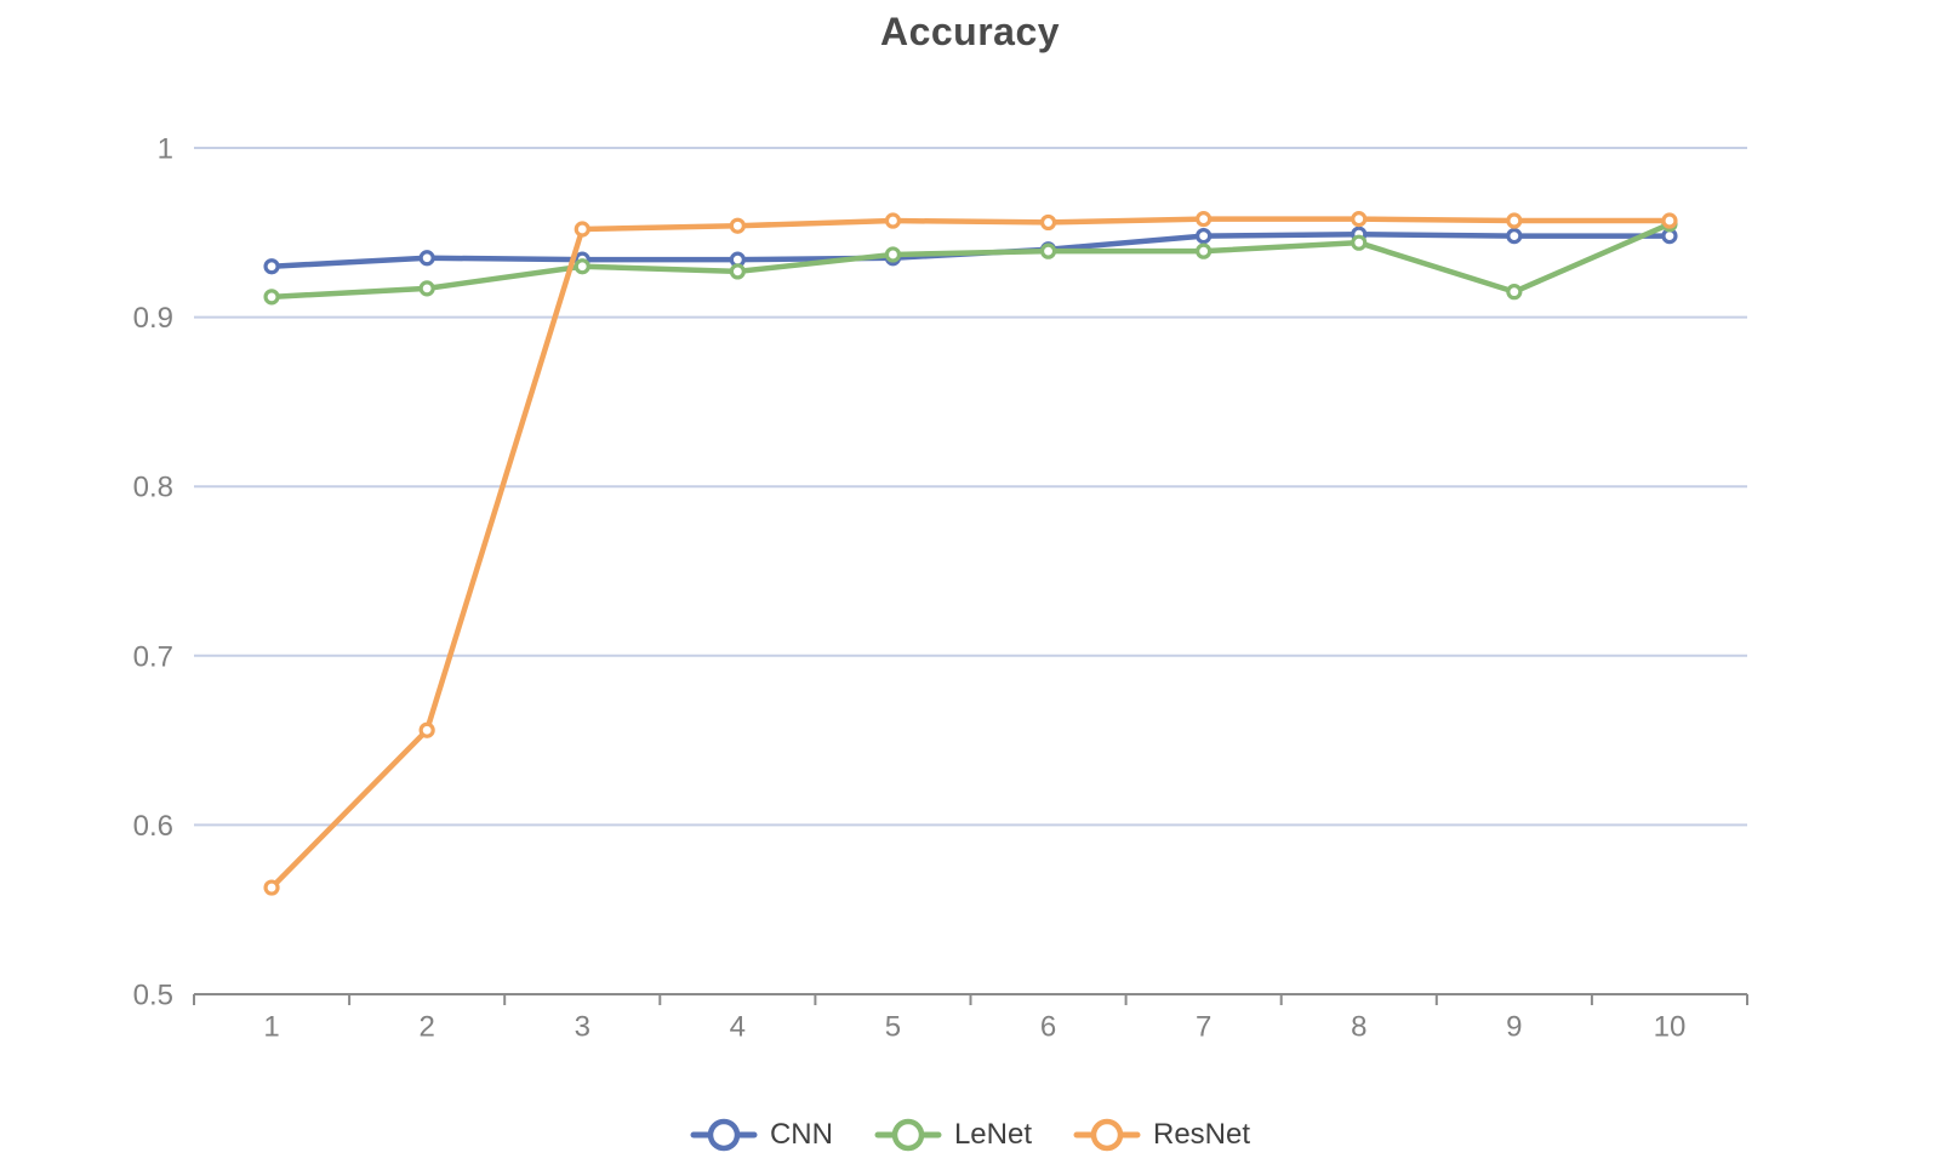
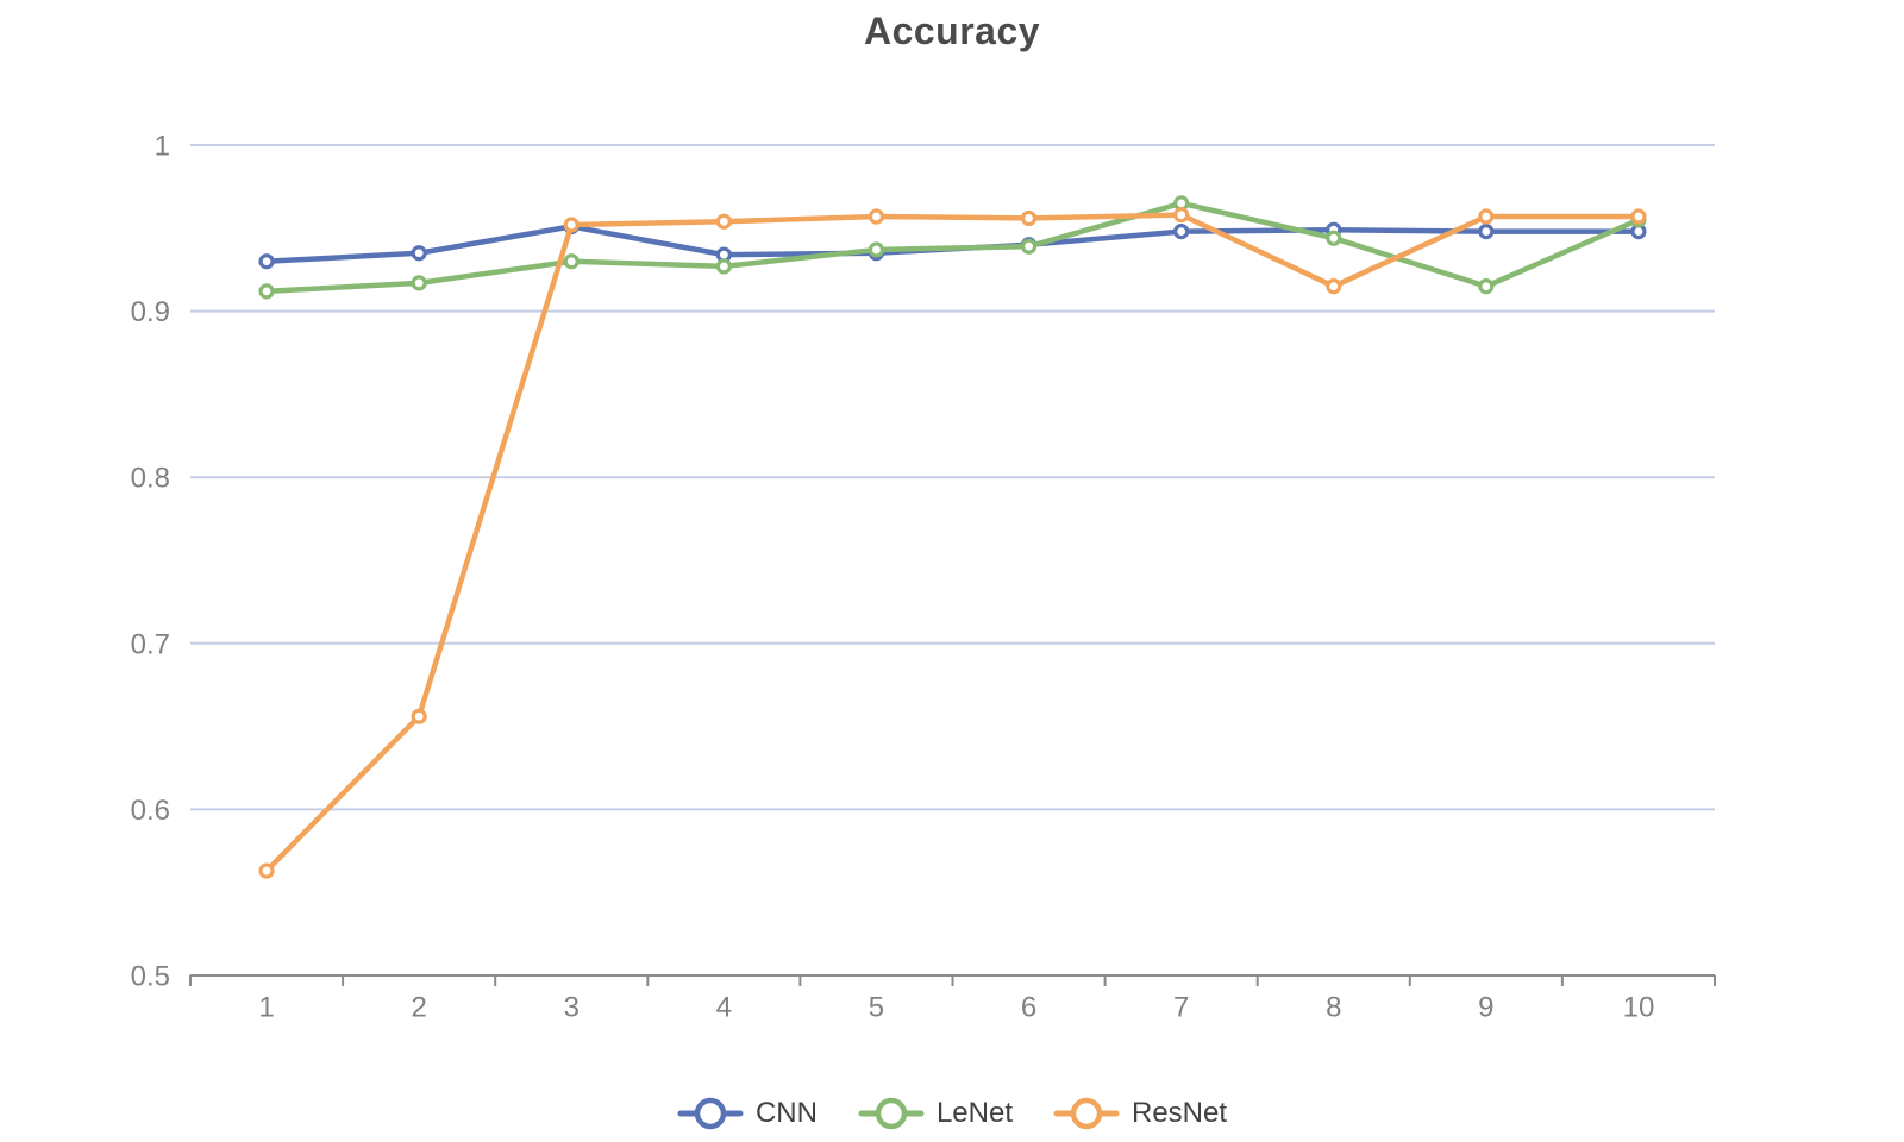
CNN/3: 0.934 -> 0.951
LeNet/7: 0.939 -> 0.965
ResNet/8: 0.958 -> 0.915
